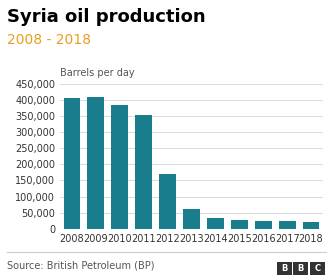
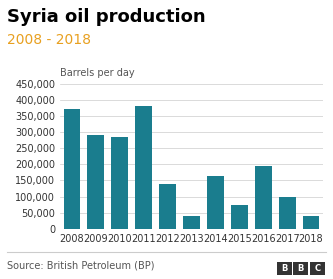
2008: 405,000 -> 370,000
2009: 410,000 -> 290,000
2010: 385,000 -> 285,000
2011: 352,000 -> 380,000
2012: 170,000 -> 140,000
2013: 60,000 -> 40,000
2014: 33,000 -> 165,000
2015: 27,000 -> 75,000
2016: 24,000 -> 195,000
2017: 24,000 -> 100,000
2018: 22,000 -> 40,000
